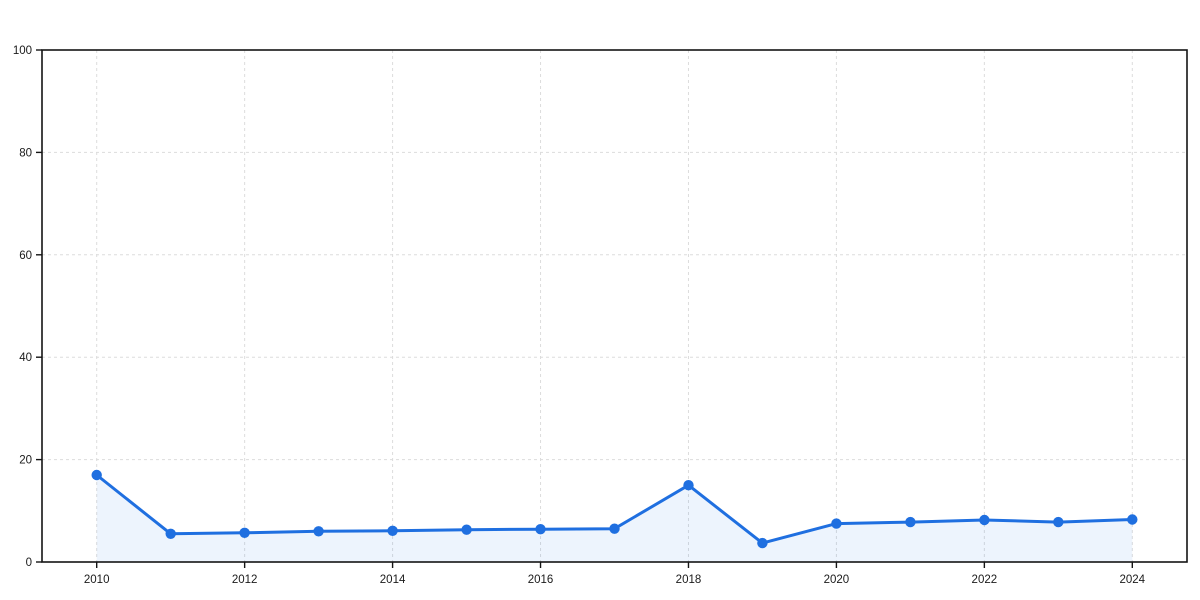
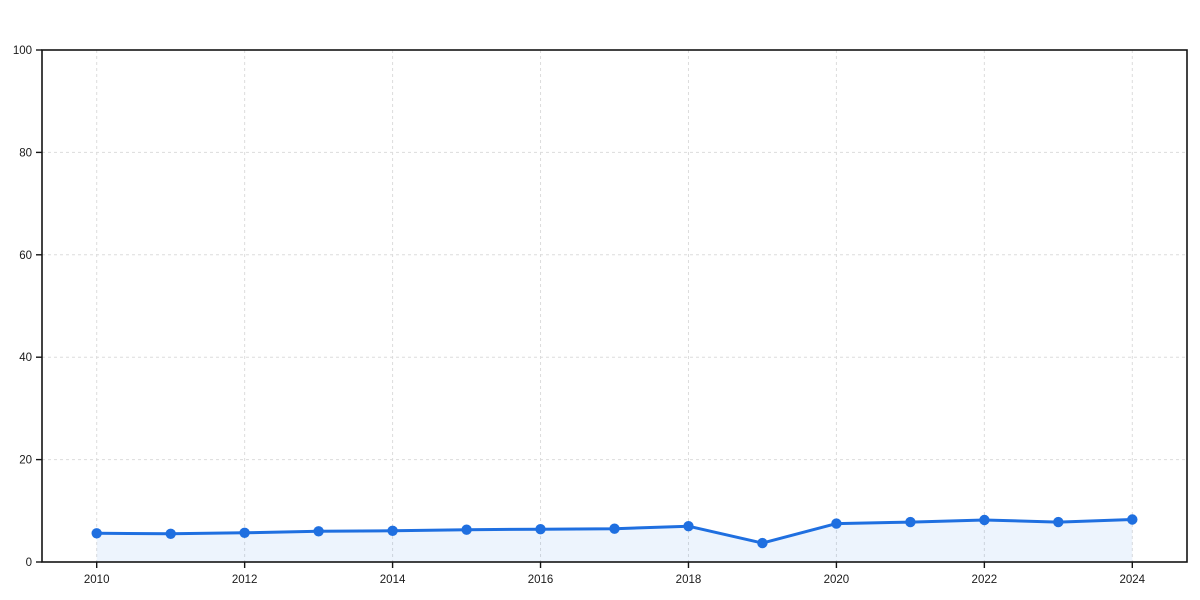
2010: 17 -> 6
2018: 15 -> 7
